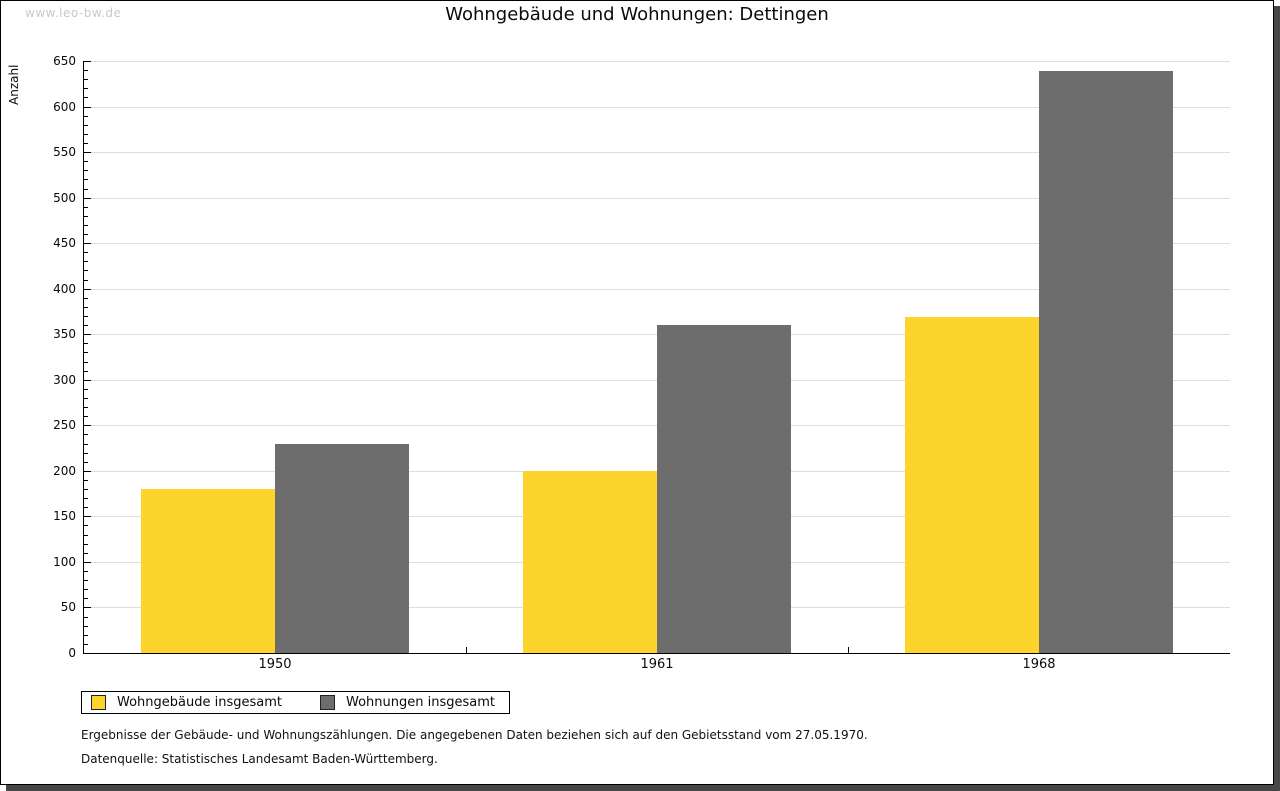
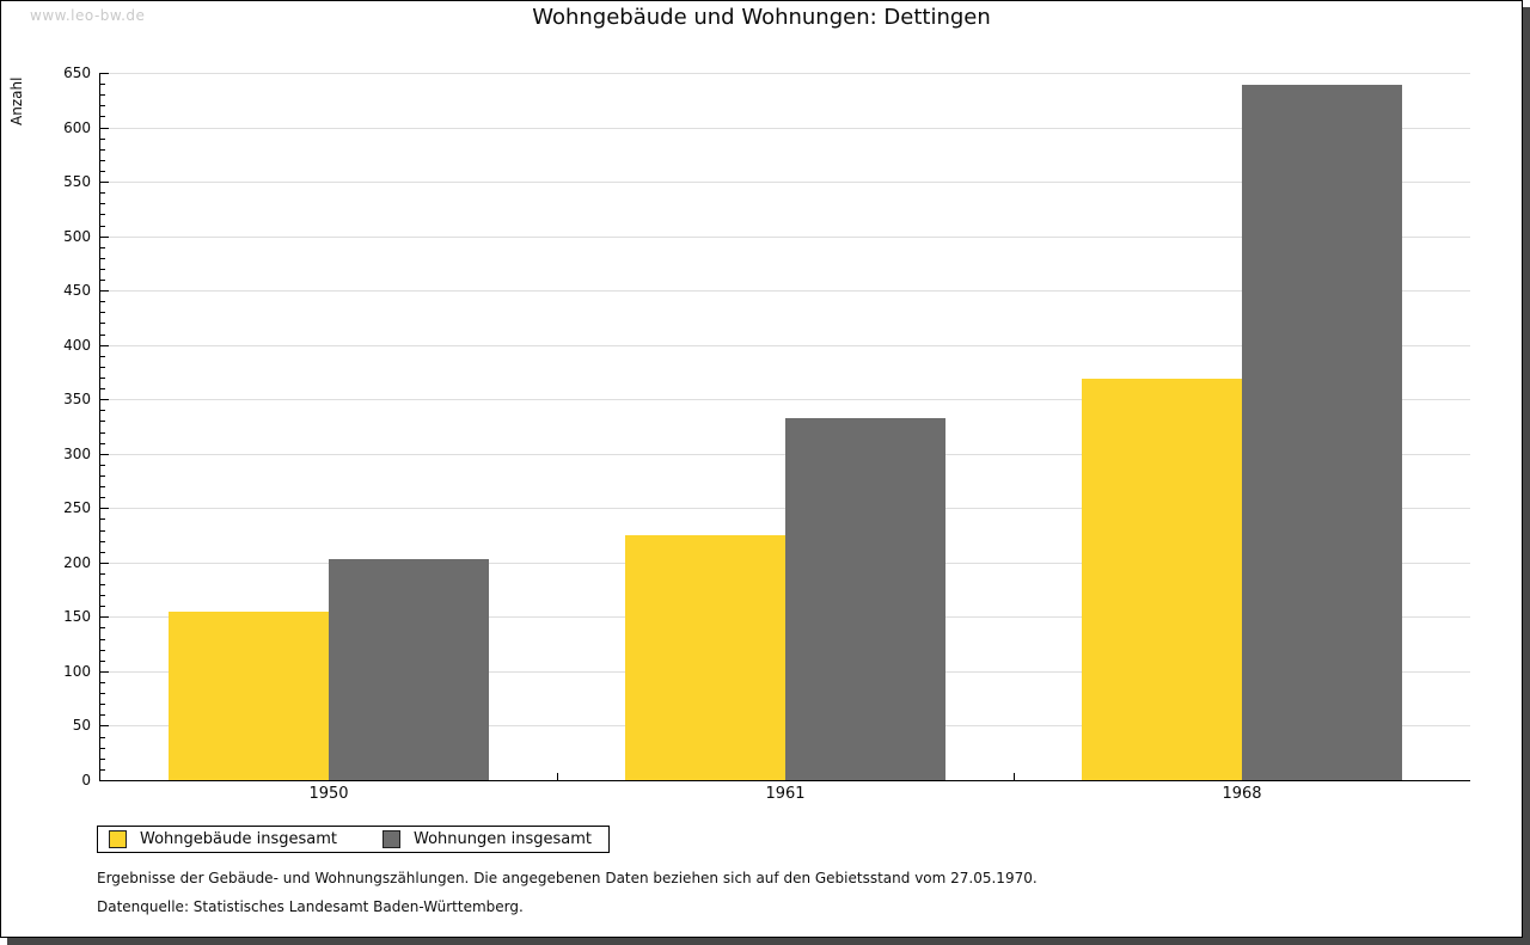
Wohngebäude insgesamt/1950: 180 -> 160
Wohnungen insgesamt/1950: 230 -> 200
Wohngebäude insgesamt/1961: 200 -> 220
Wohnungen insgesamt/1961: 360 -> 330
